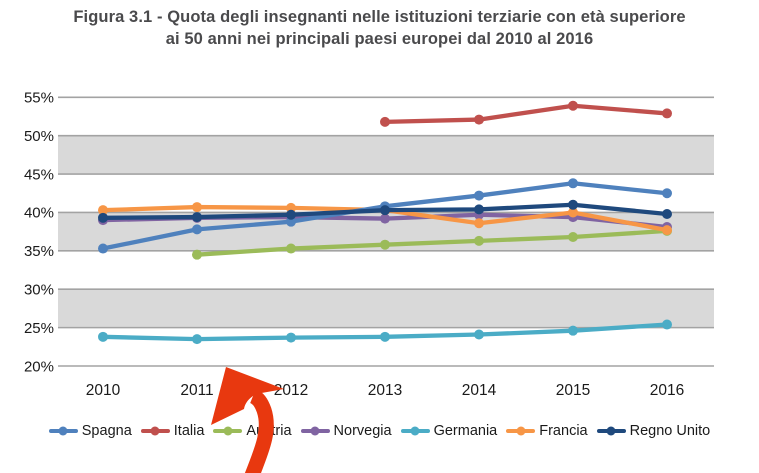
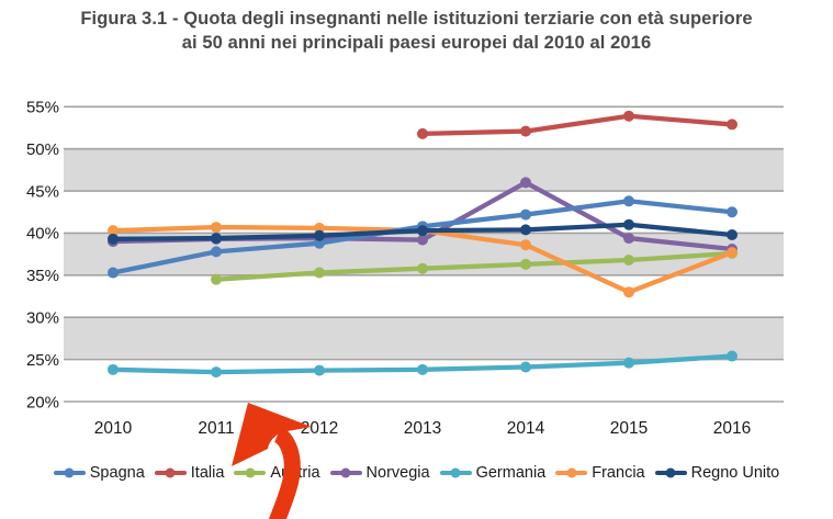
Norvegia/2014: 40% -> 46%
Francia/2015: 40% -> 33%
